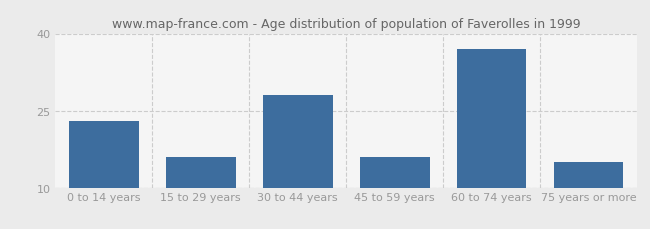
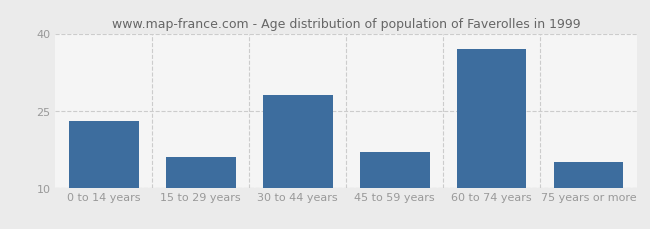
45 to 59 years: 16 -> 17
